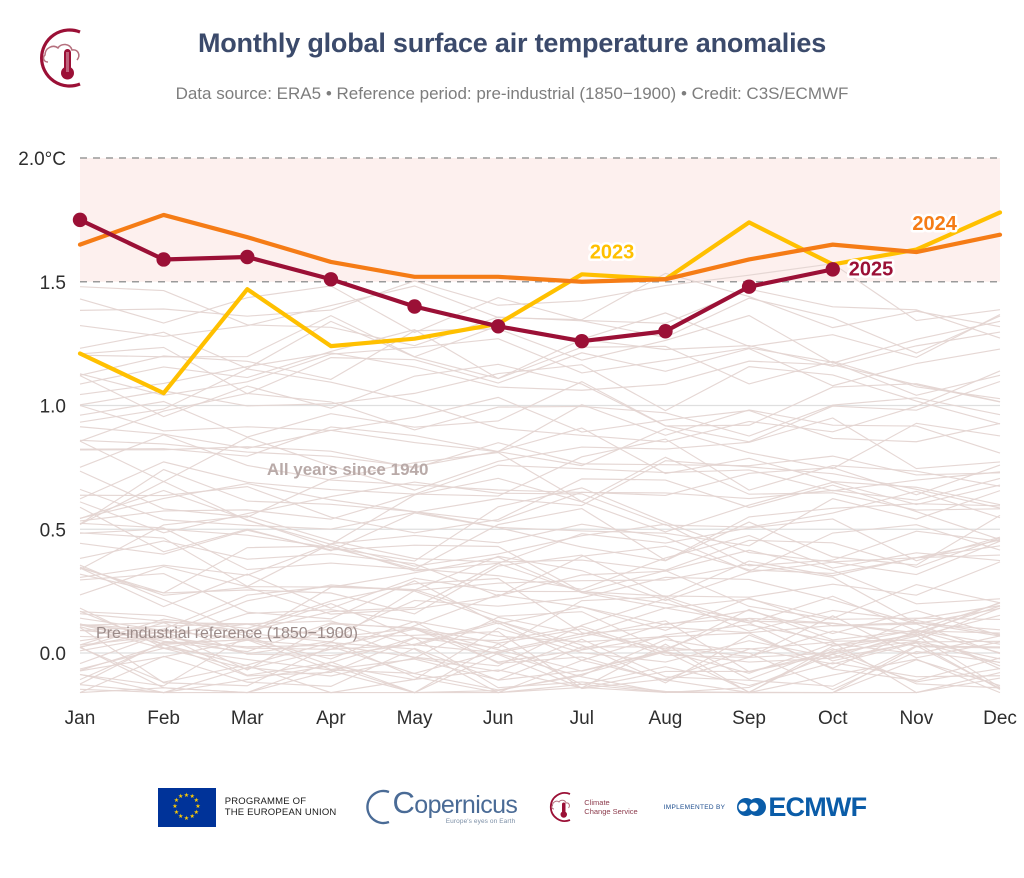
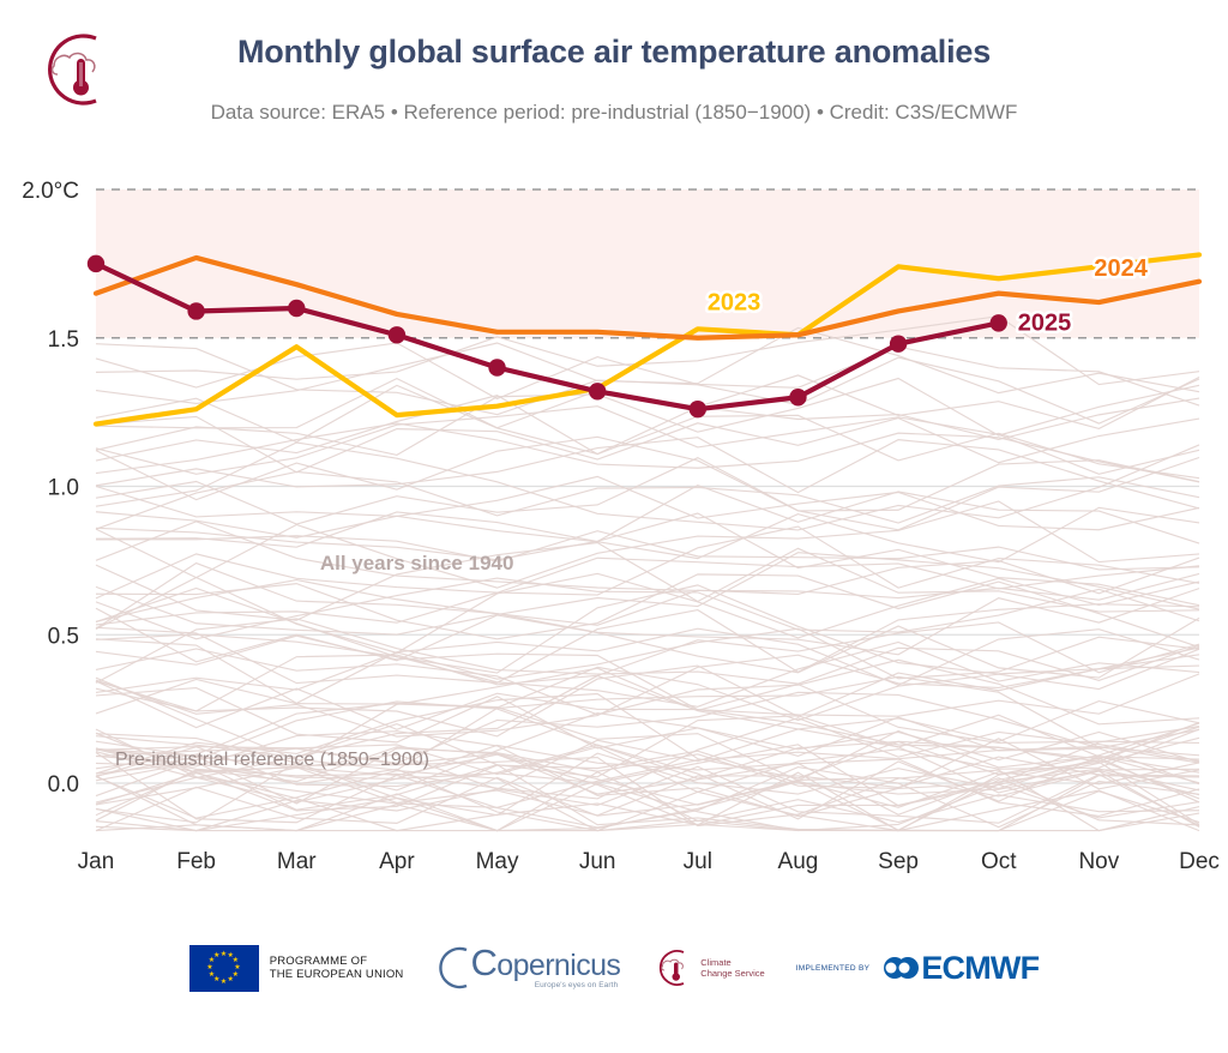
2023/Feb: 1.05 -> 1.26
2023/Oct: 1.57 -> 1.70
2023/Nov: 1.63 -> 1.74
